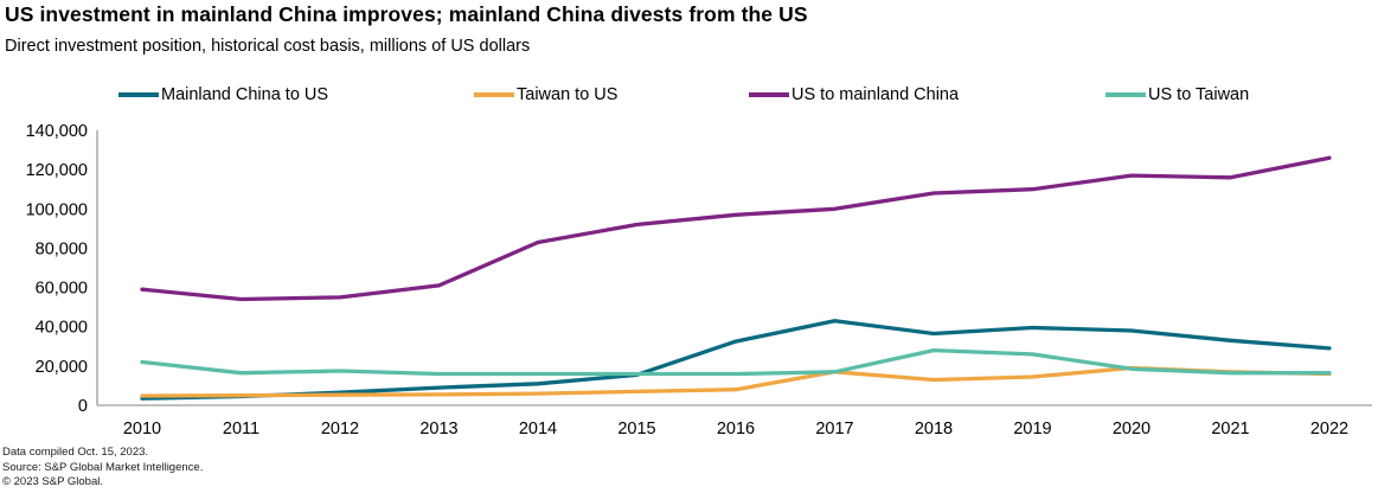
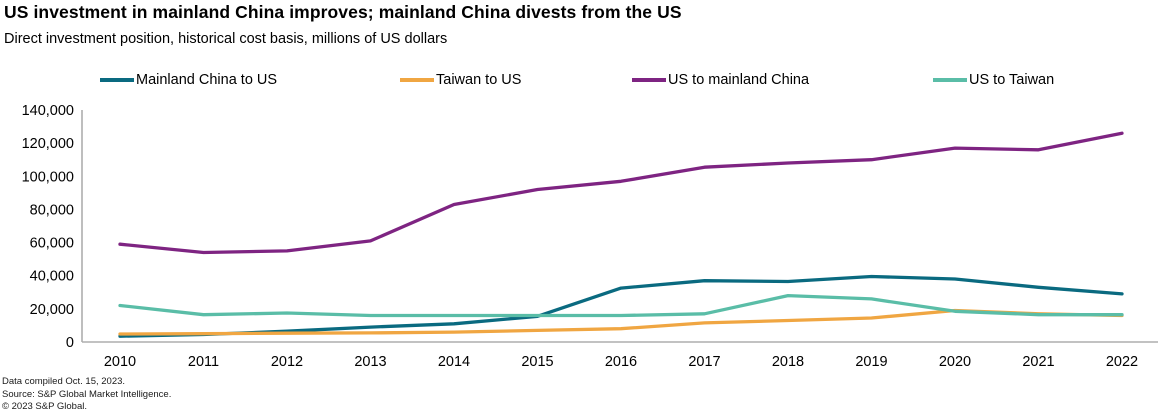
Mainland China to US/2017: 43000 -> 37000
Taiwan to US/2017: 17000 -> 12000
US to mainland China/2017: 100000 -> 106000
